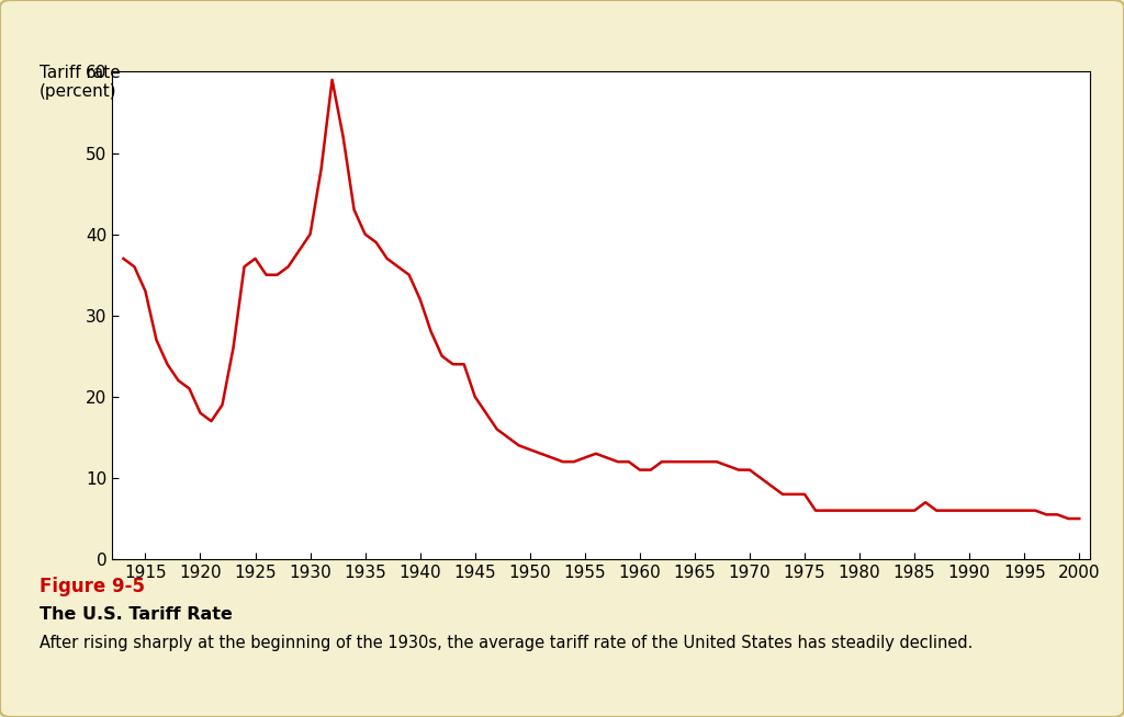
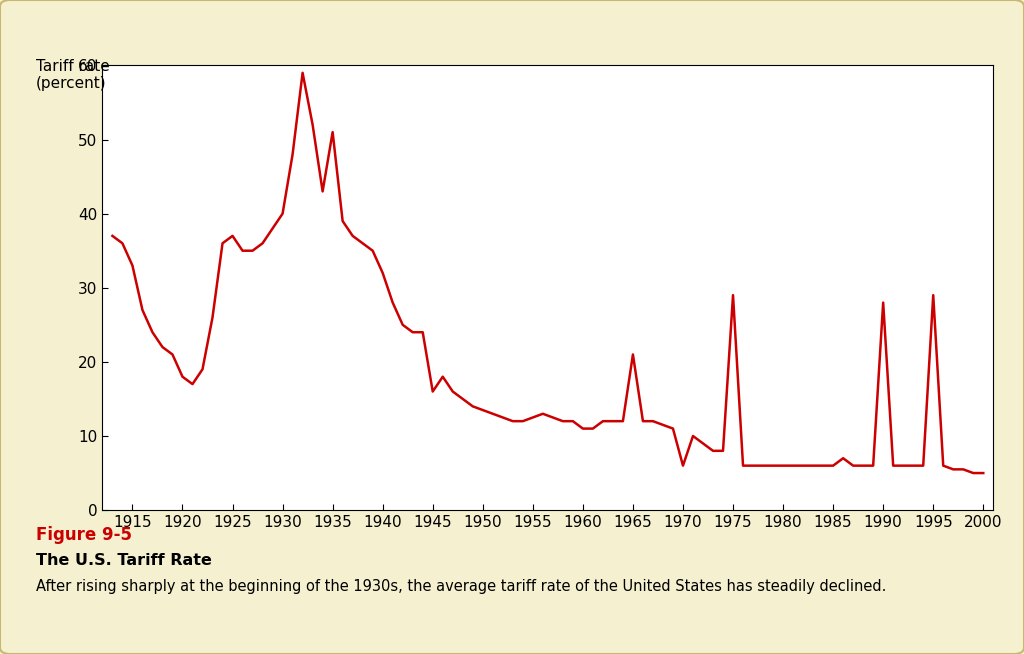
1935: 40.0 -> 51.0
1945: 20.0 -> 16.0
1965: 12.0 -> 21.0
1970: 11.0 -> 6.0
1975: 8.0 -> 29.0
1990: 6.0 -> 28.0
1995: 6.0 -> 29.0
